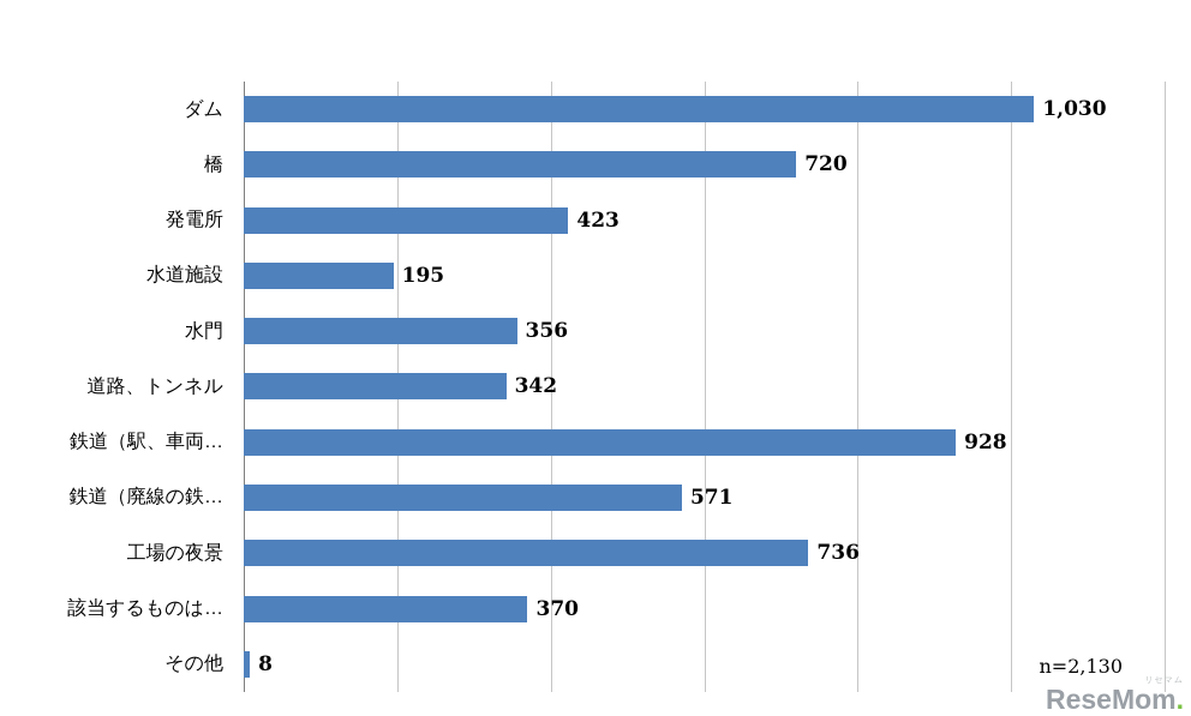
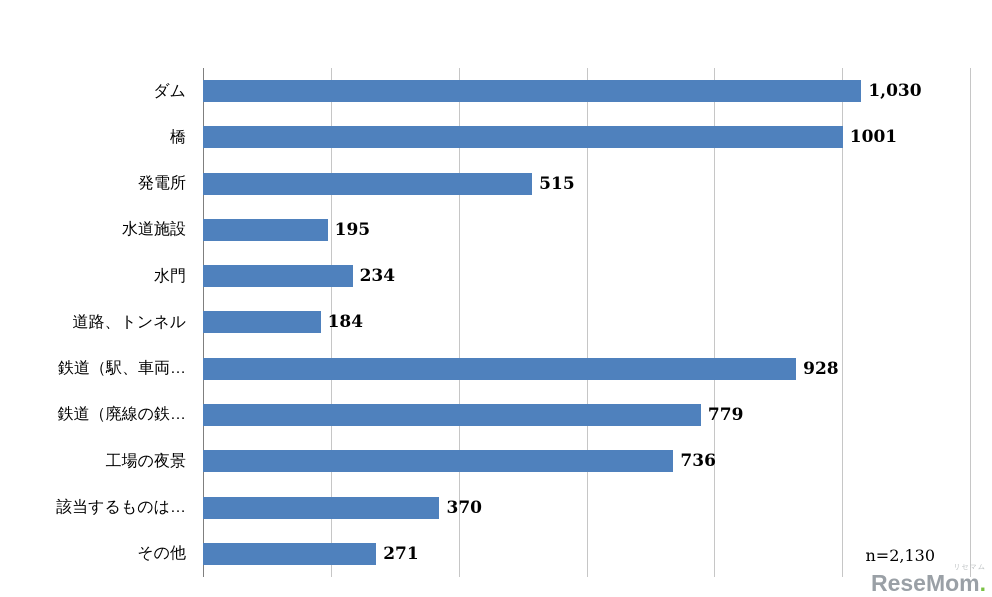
橋: 720 -> 1001
発電所: 423 -> 515
水門: 356 -> 234
道路、トンネル: 342 -> 184
鉄道（廃線の鉄…: 571 -> 779
その他: 8 -> 271
